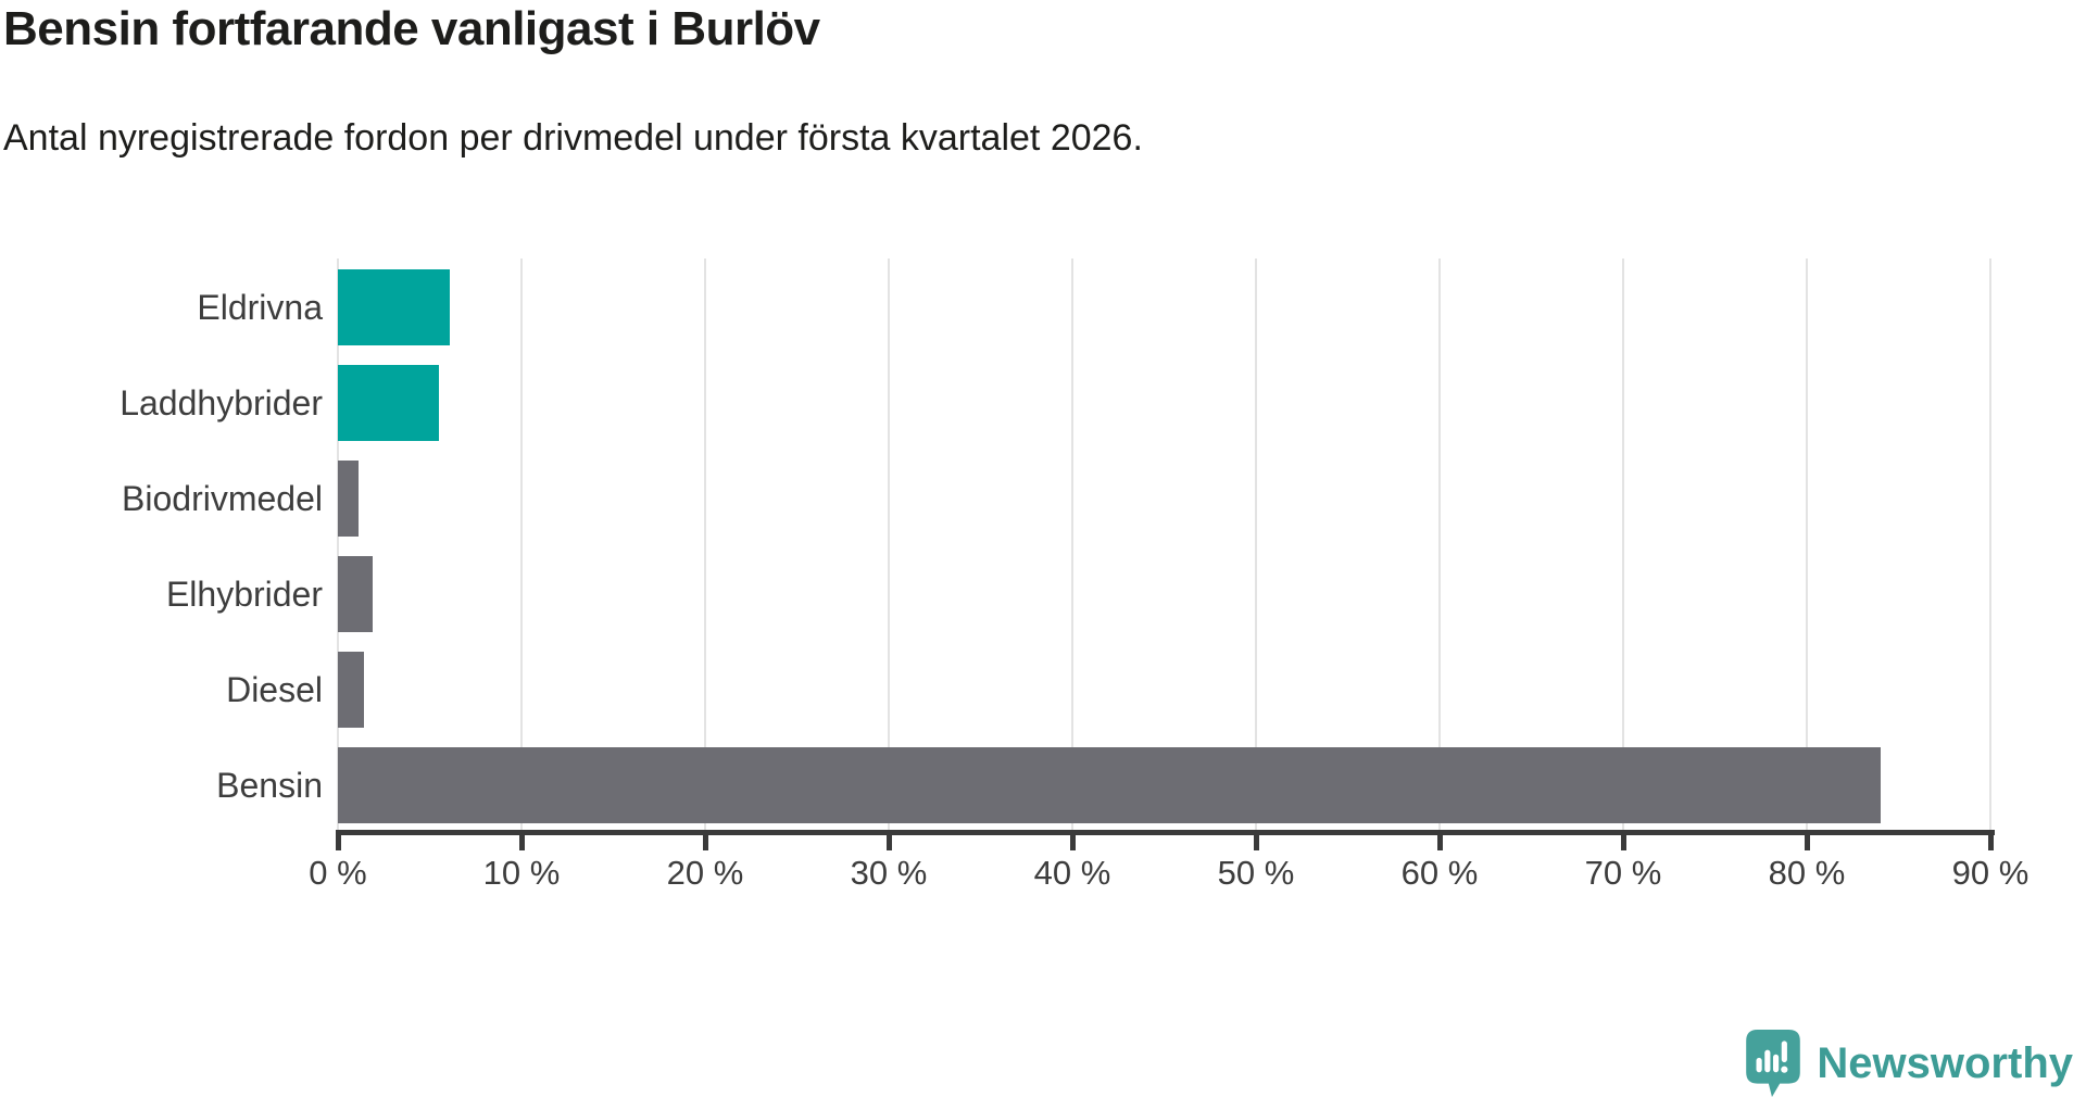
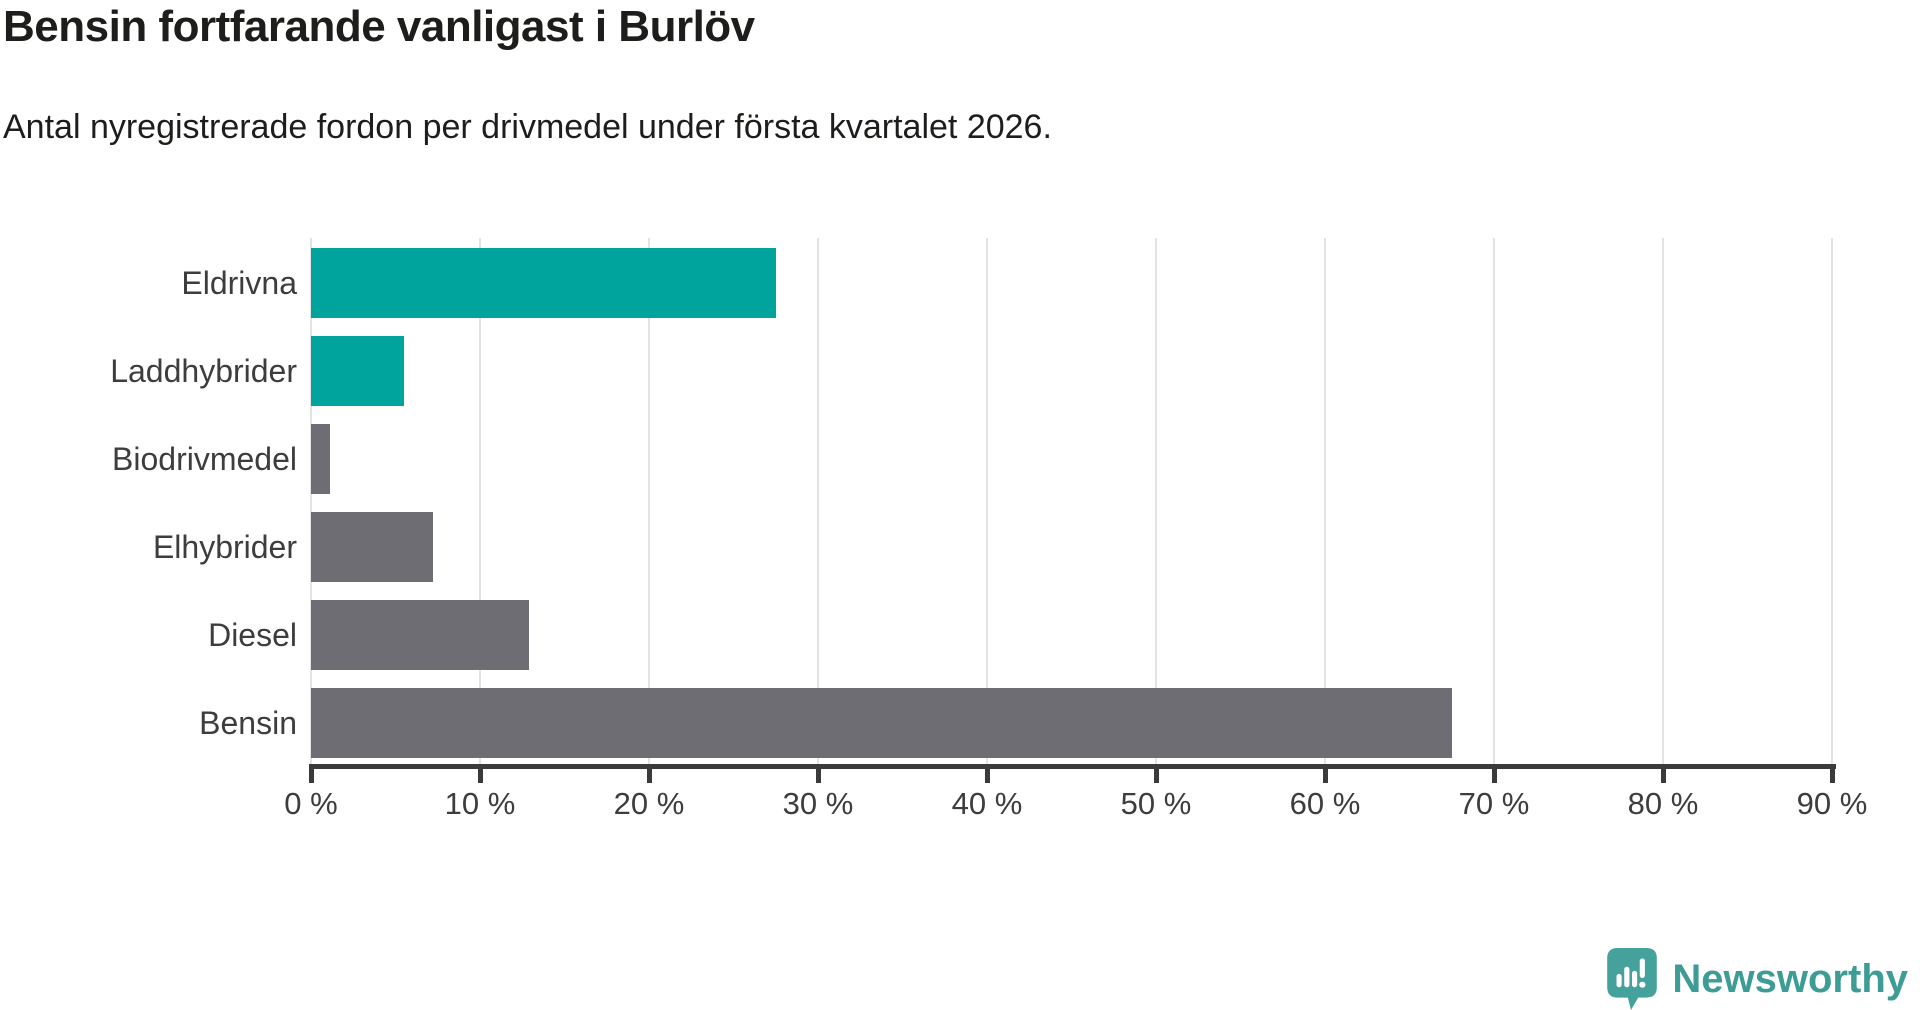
Eldrivna: 6.1% -> 27.5%
Elhybrider: 1.9% -> 7.2%
Diesel: 1.4% -> 12.9%
Bensin: 84.0% -> 67.5%
